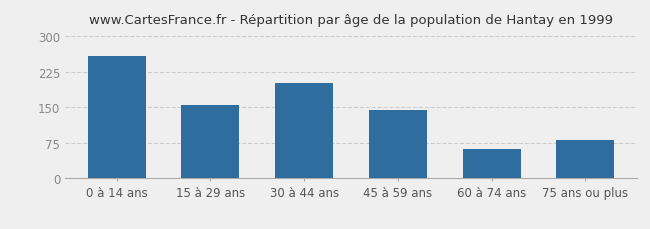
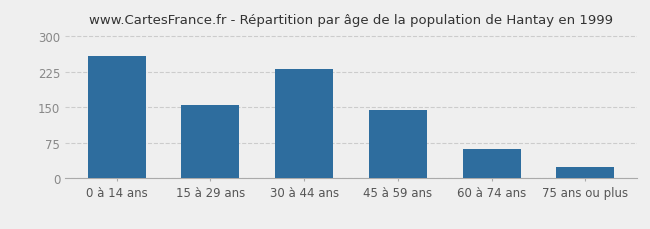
30 à 44 ans: 200 -> 230
75 ans ou plus: 80 -> 25
